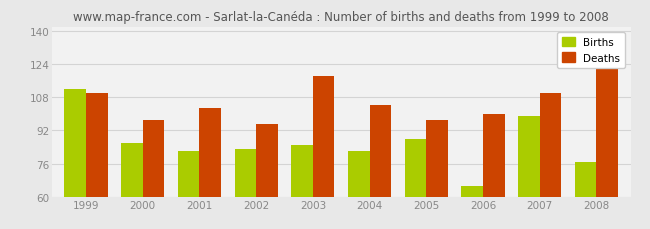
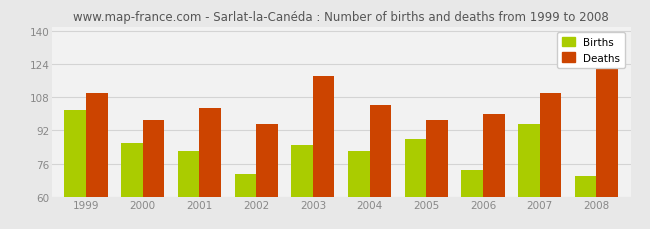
Births/1999: 112 -> 102
Births/2002: 83 -> 71
Births/2006: 65 -> 73
Births/2007: 99 -> 95
Births/2008: 77 -> 70
